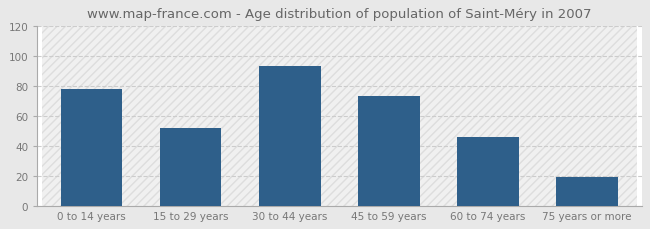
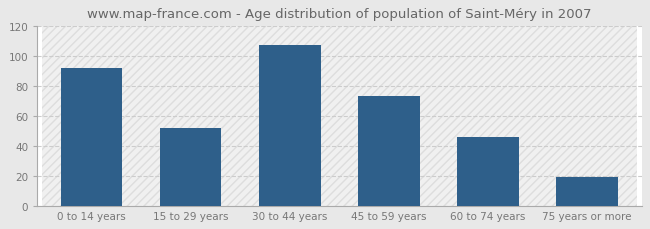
0 to 14 years: 78 -> 92
30 to 44 years: 93 -> 107
